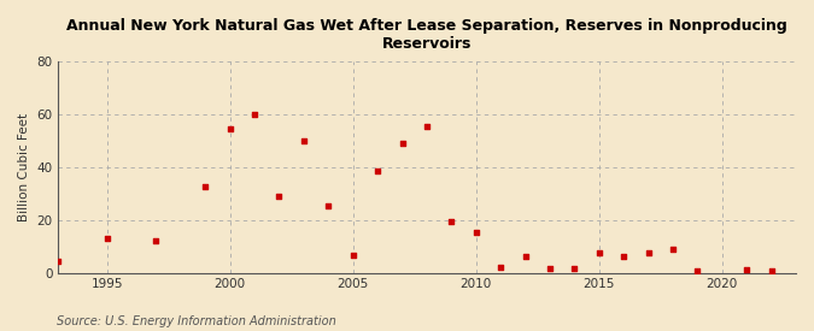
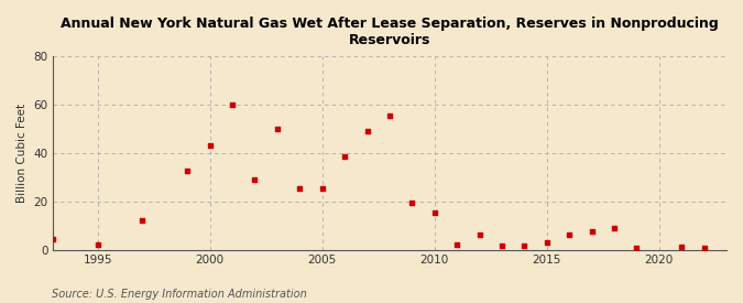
1995: 13.0 -> 2.0
2000: 54.5 -> 43.0
2005: 6.5 -> 25.5
2015: 7.5 -> 3.0
